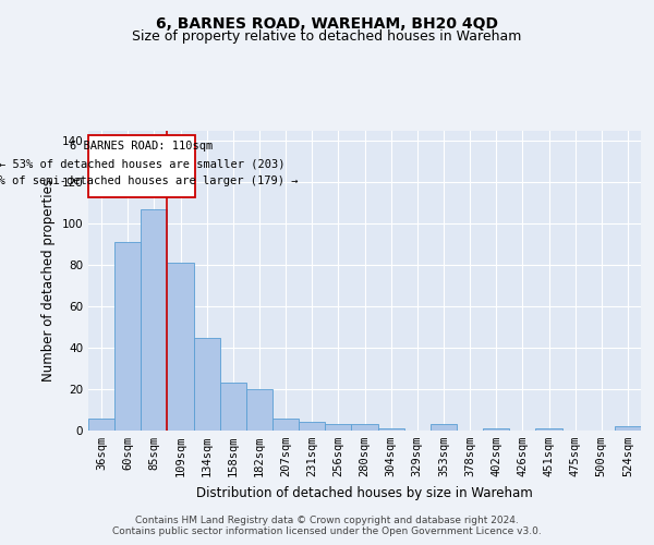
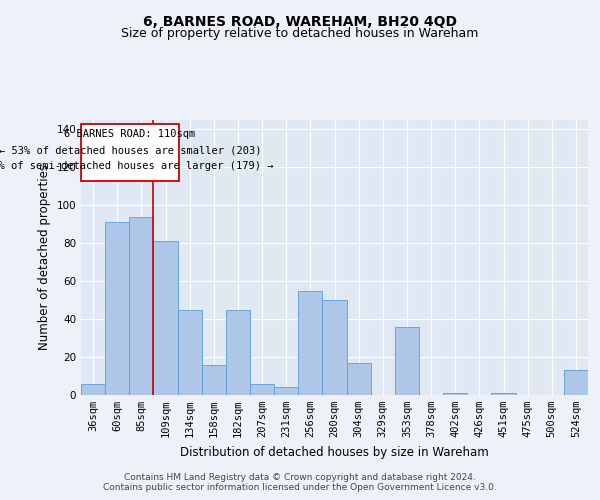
85sqm: 107 -> 94
158sqm: 23 -> 16
182sqm: 20 -> 45
256sqm: 3 -> 55
280sqm: 3 -> 50
304sqm: 1 -> 17
353sqm: 3 -> 36
524sqm: 2 -> 13
